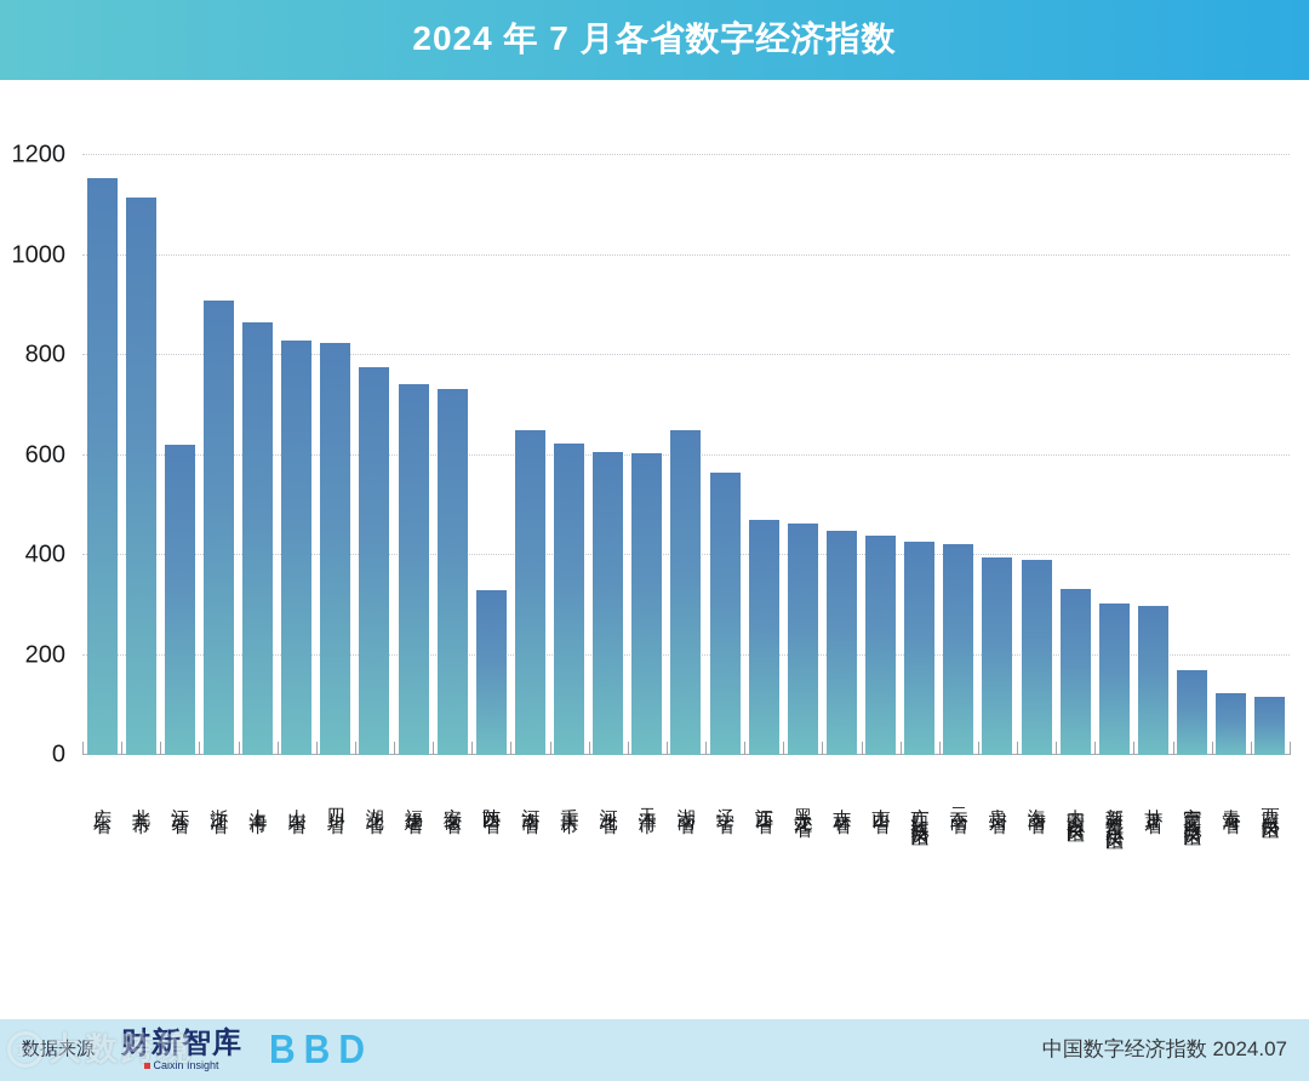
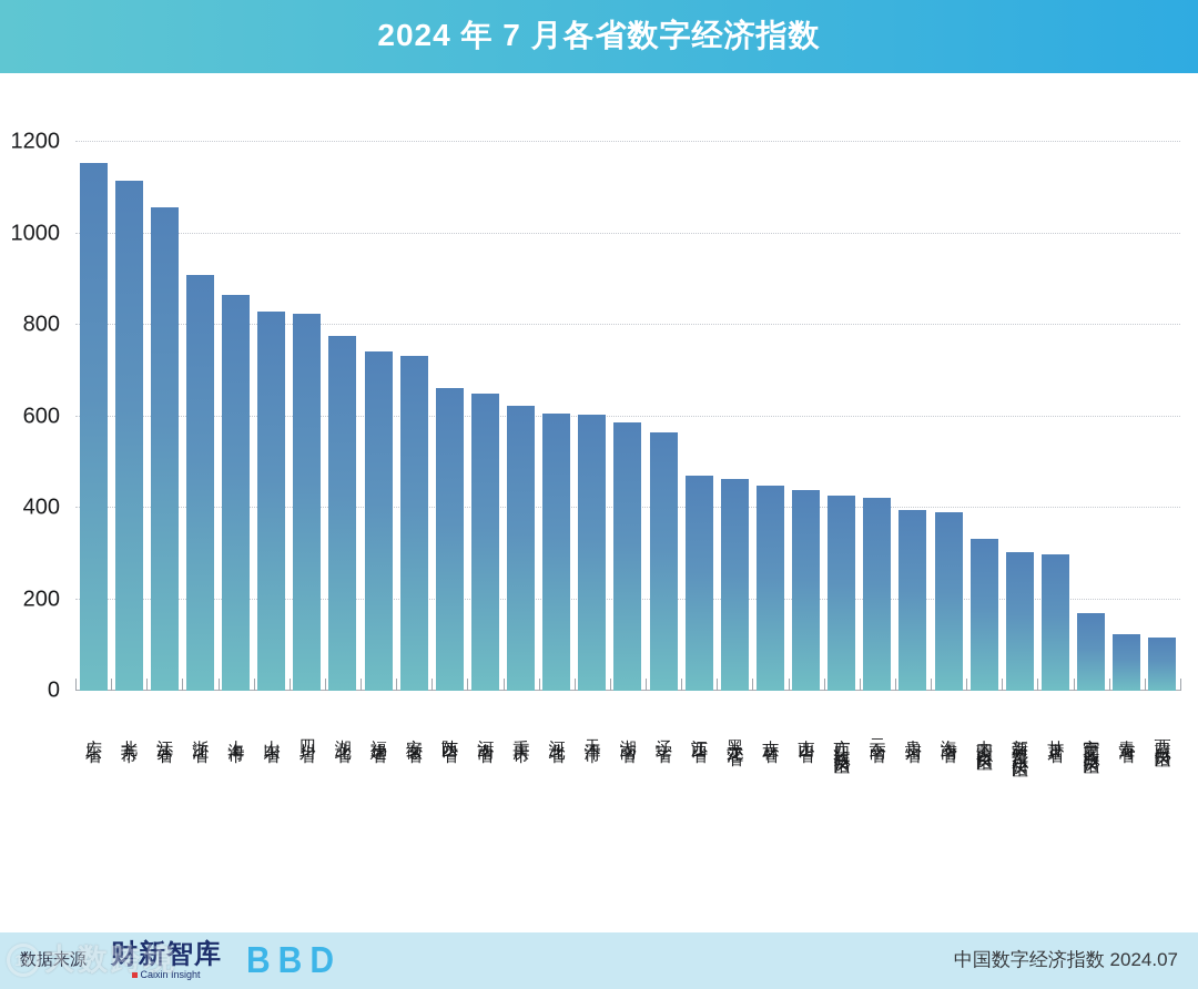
江苏省: 620 -> 1060
陕西省: 330 -> 660
湖南省: 650 -> 590
